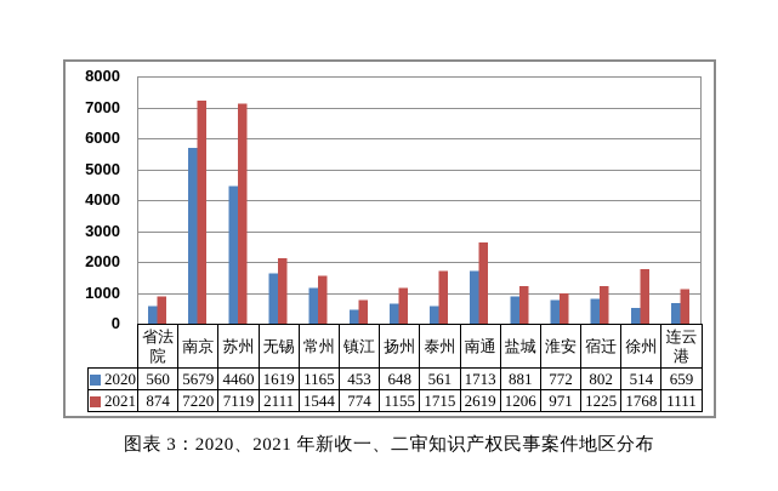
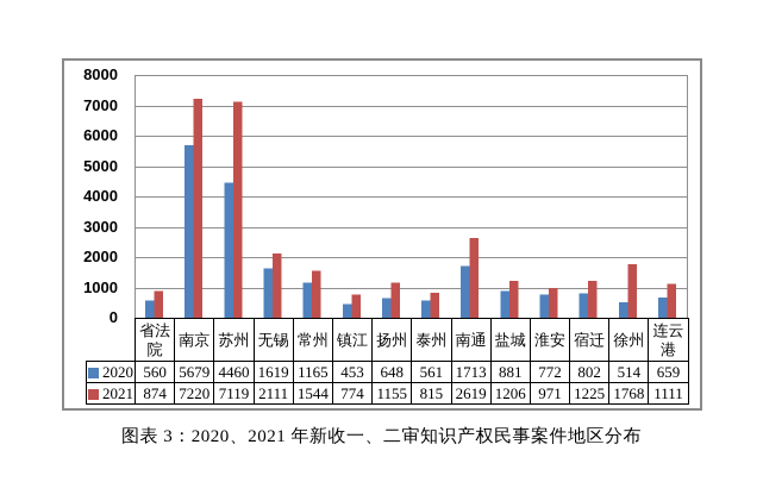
2021/泰州: 1715 -> 815
